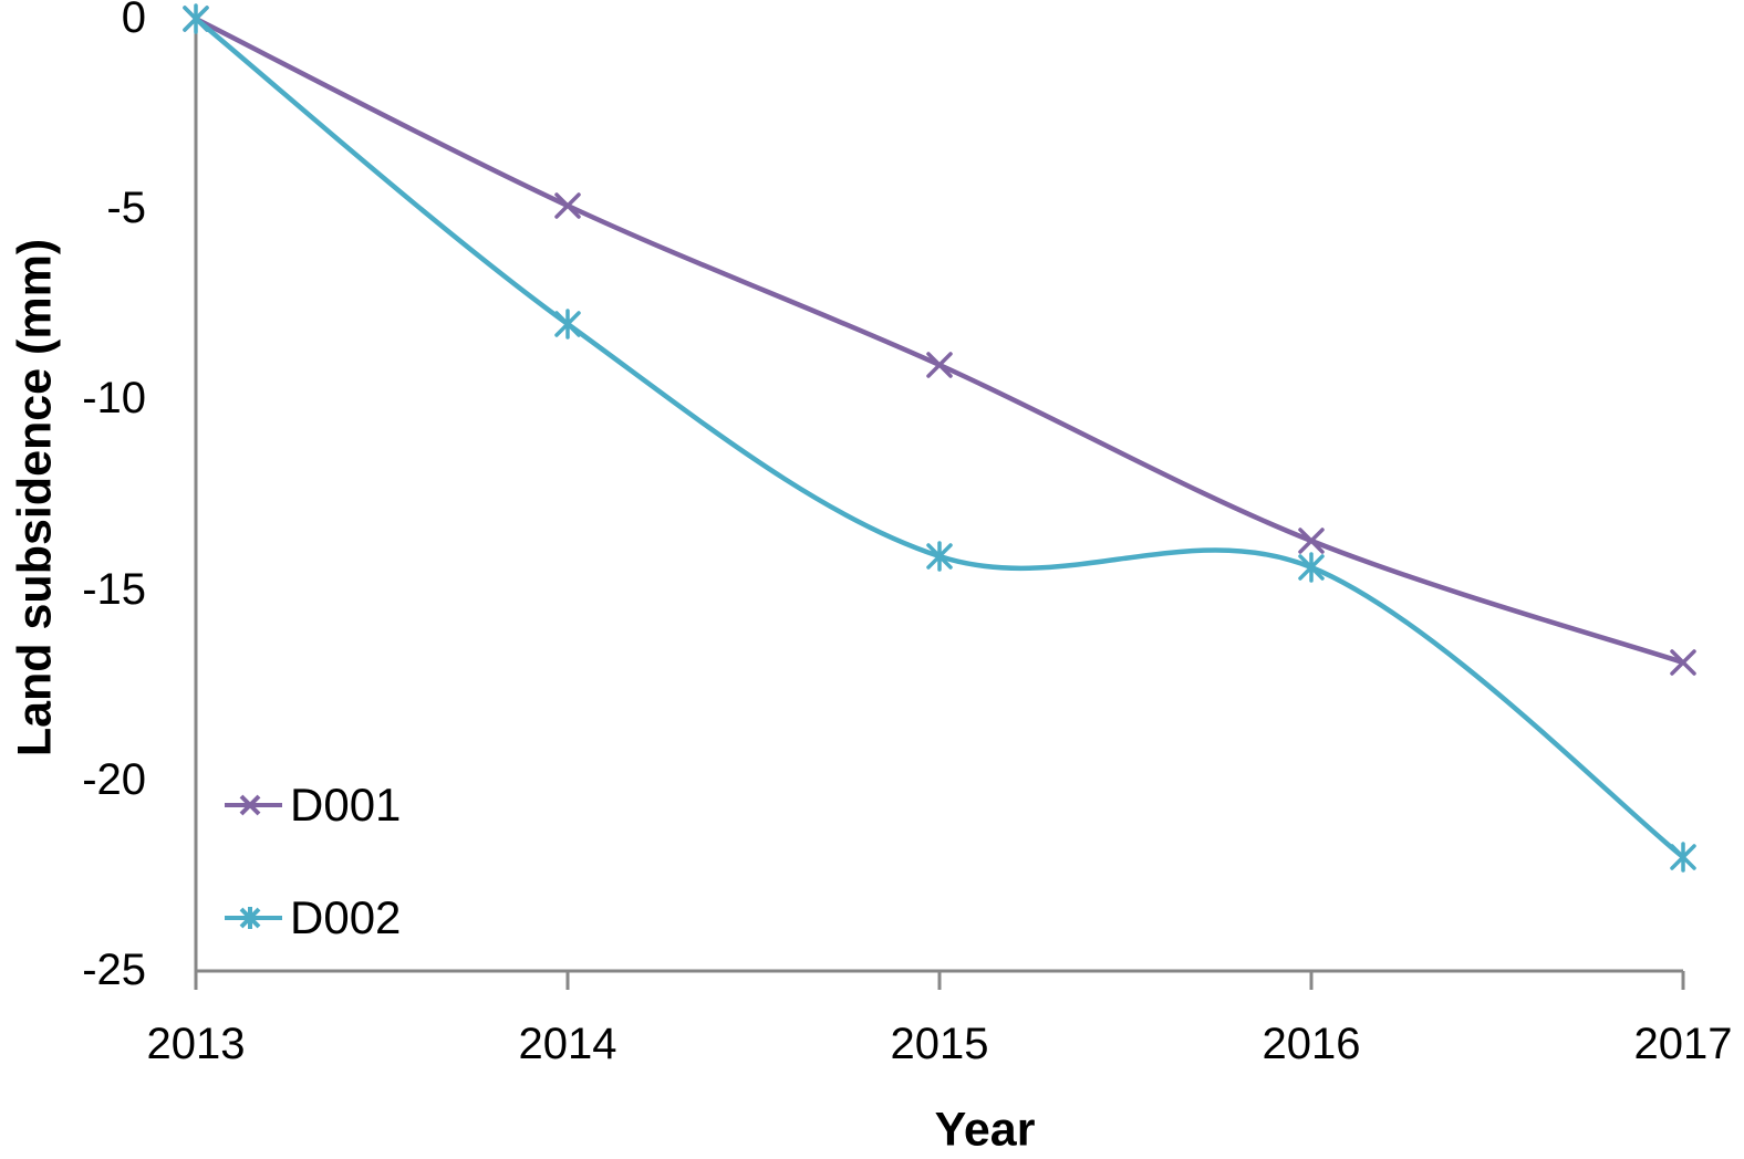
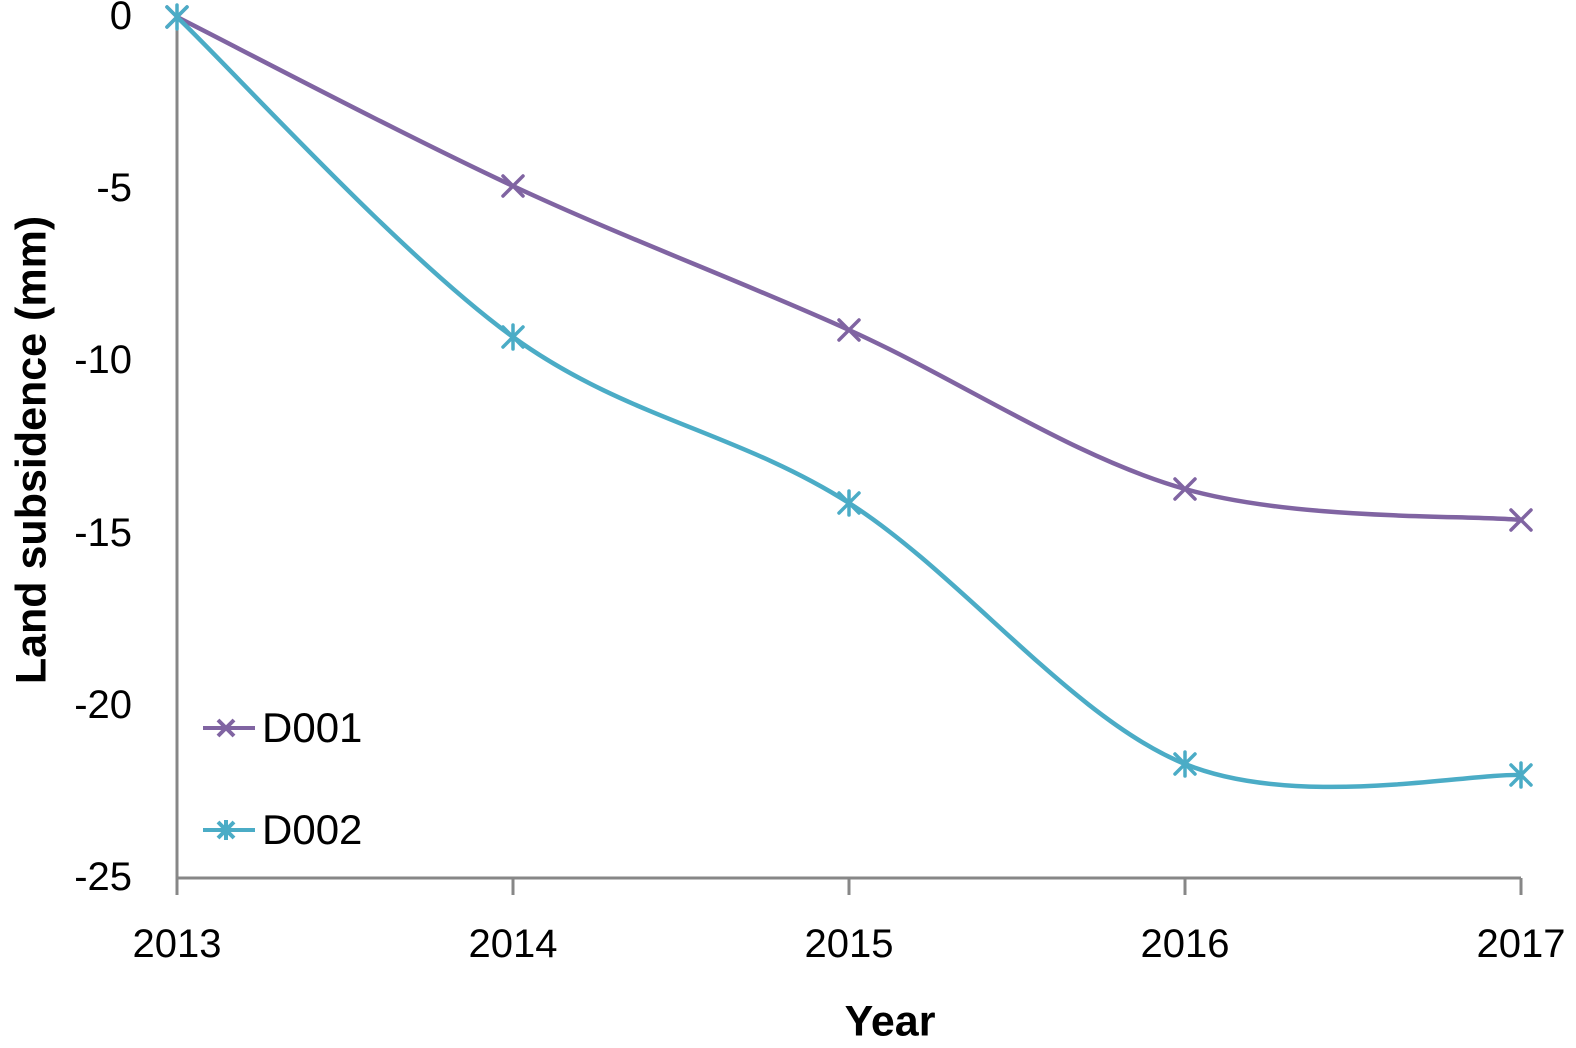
D002/2014: -8.0 -> -9.3
D002/2016: -14.4 -> -21.7
D001/2017: -16.9 -> -14.6
